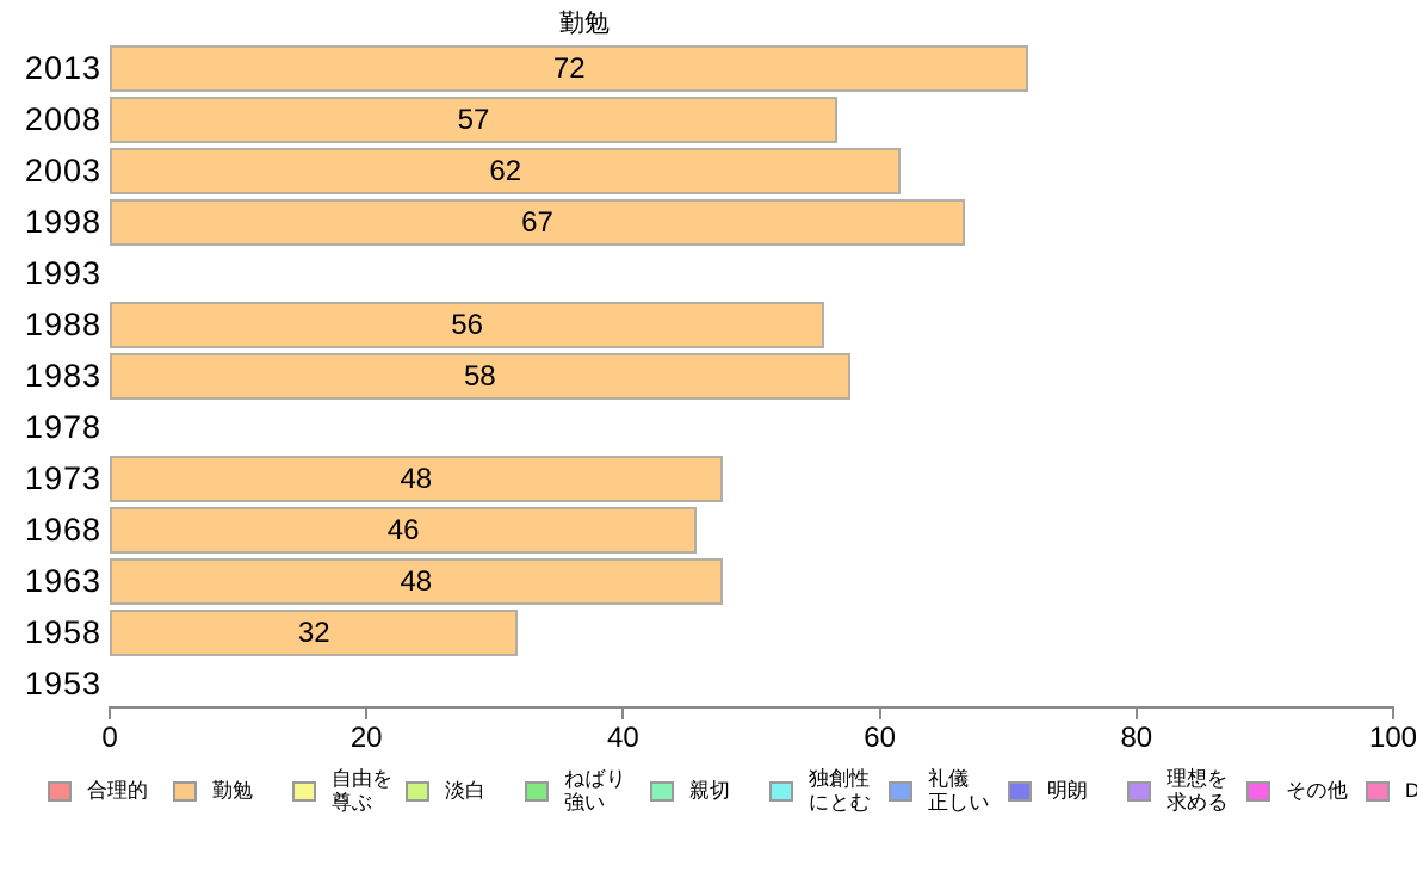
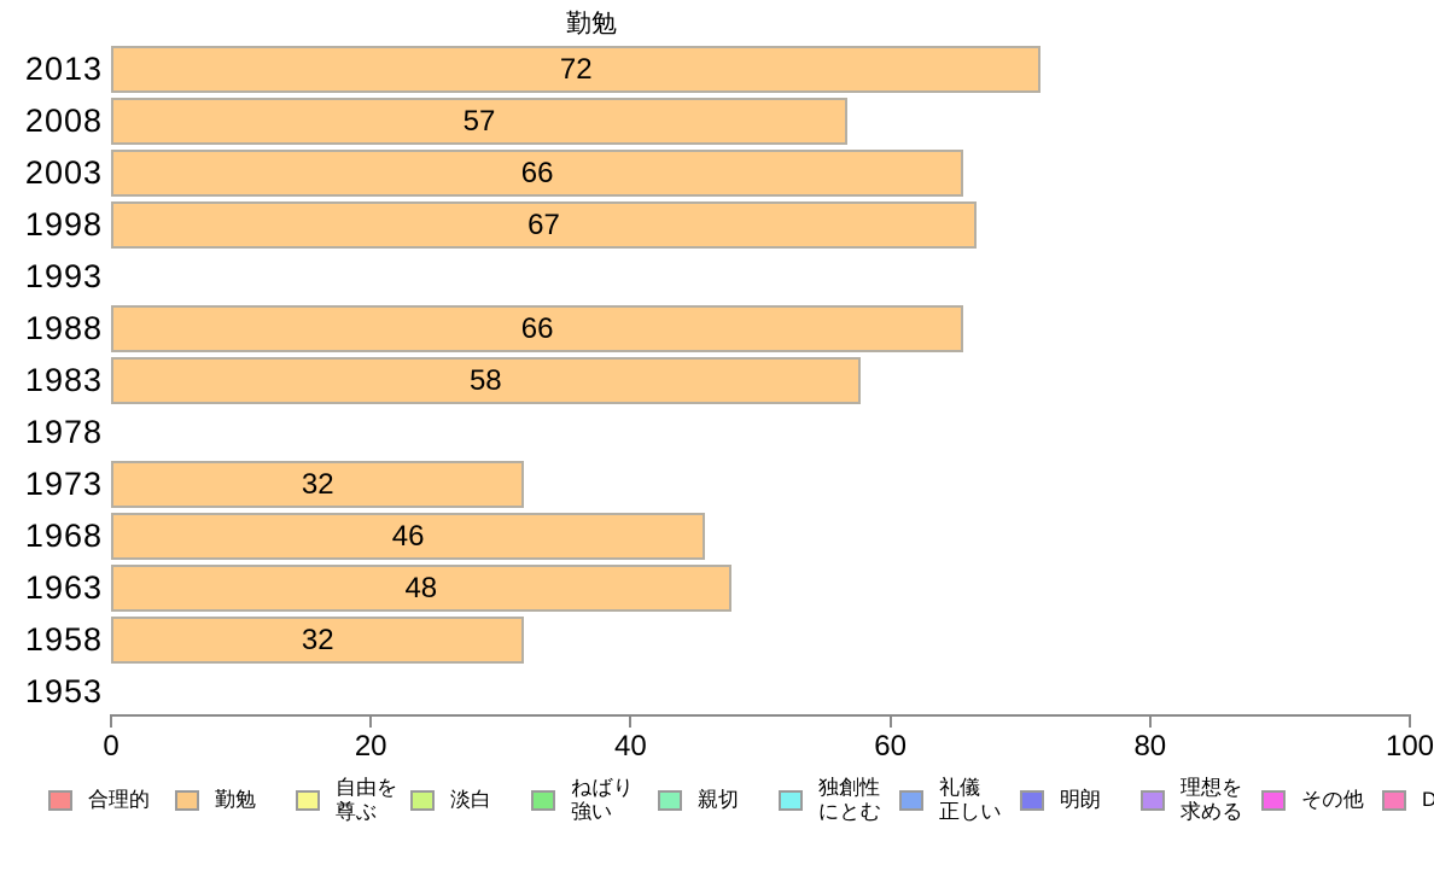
2003: 62 -> 66
1988: 56 -> 66
1973: 48 -> 32
